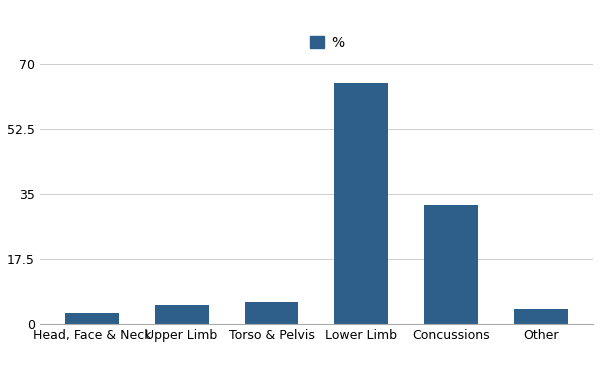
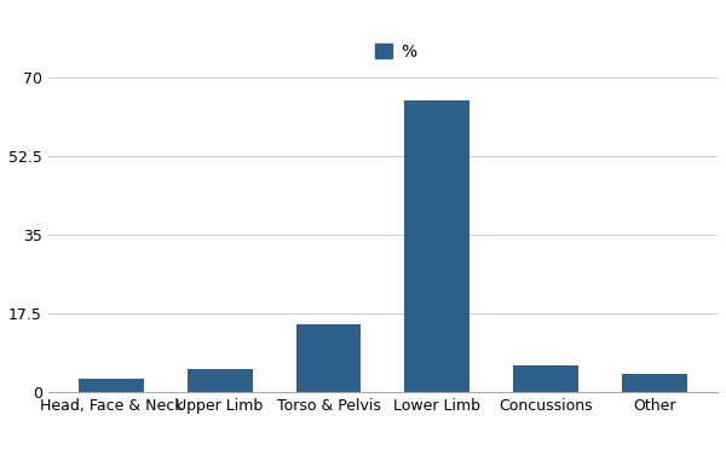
Torso & Pelvis: 6 -> 15
Concussions: 32 -> 6
